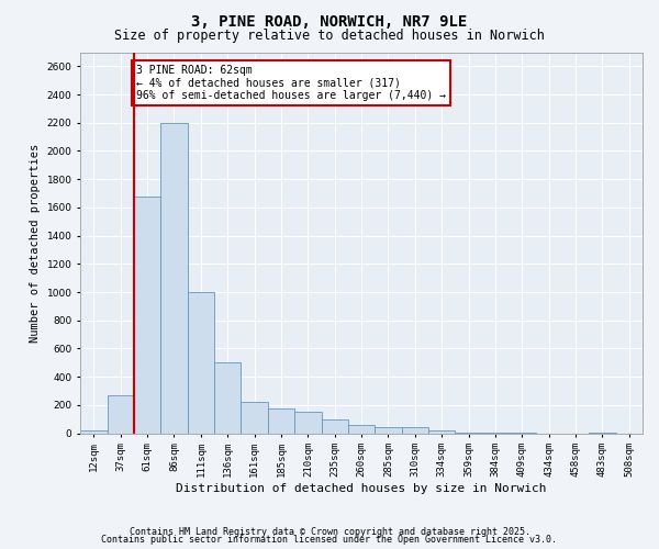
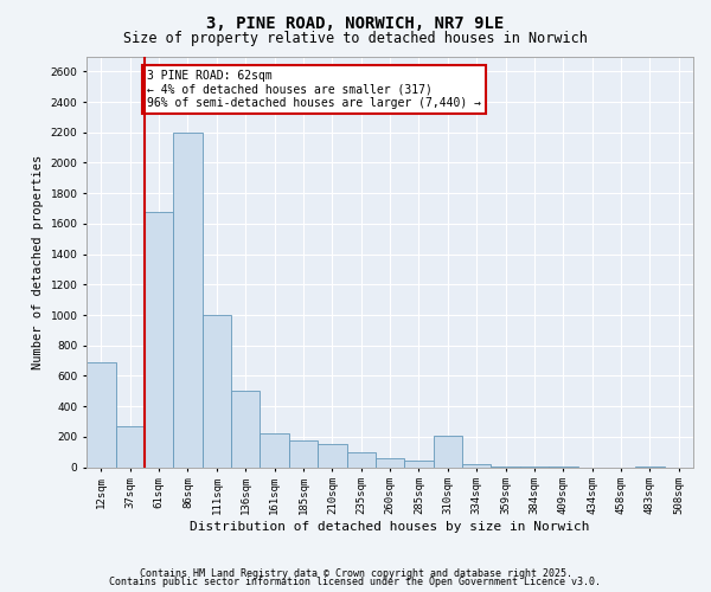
12sqm: 20 -> 690
310sqm: 40 -> 210
